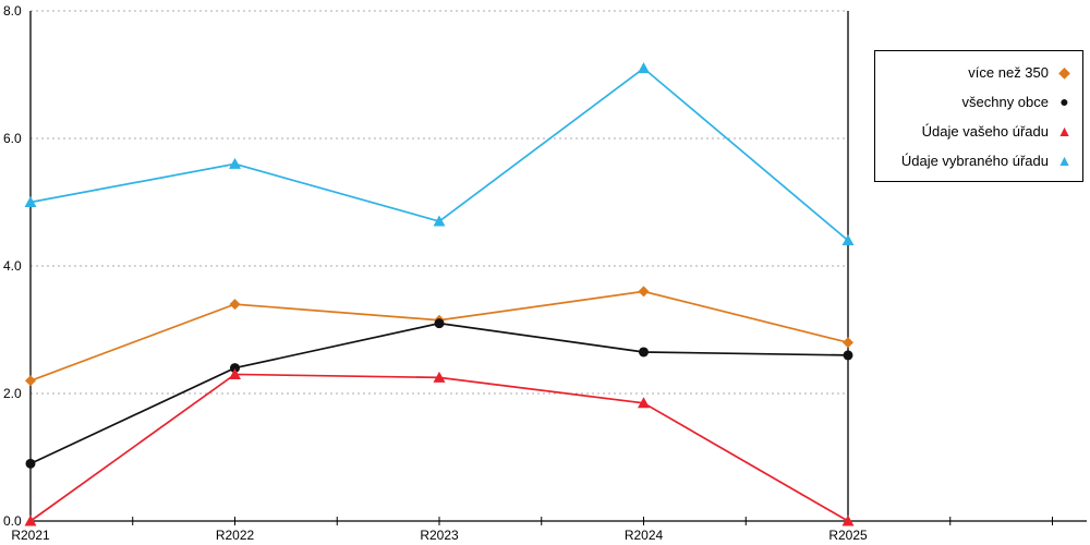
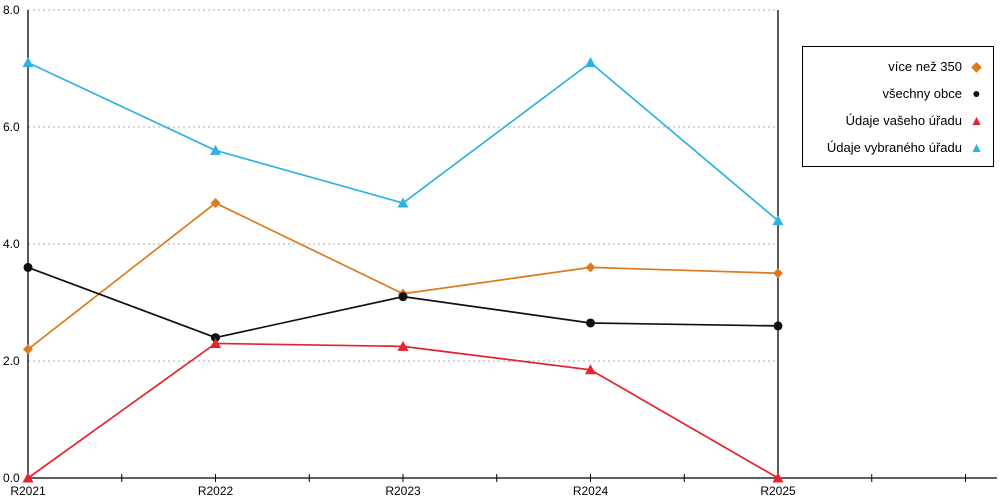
všechny obce/R2021: 0.9 -> 3.6
Údaje vybraného úřadu/R2021: 5.0 -> 7.1
více než 350/R2022: 3.4 -> 4.7
více než 350/R2025: 2.8 -> 3.5
